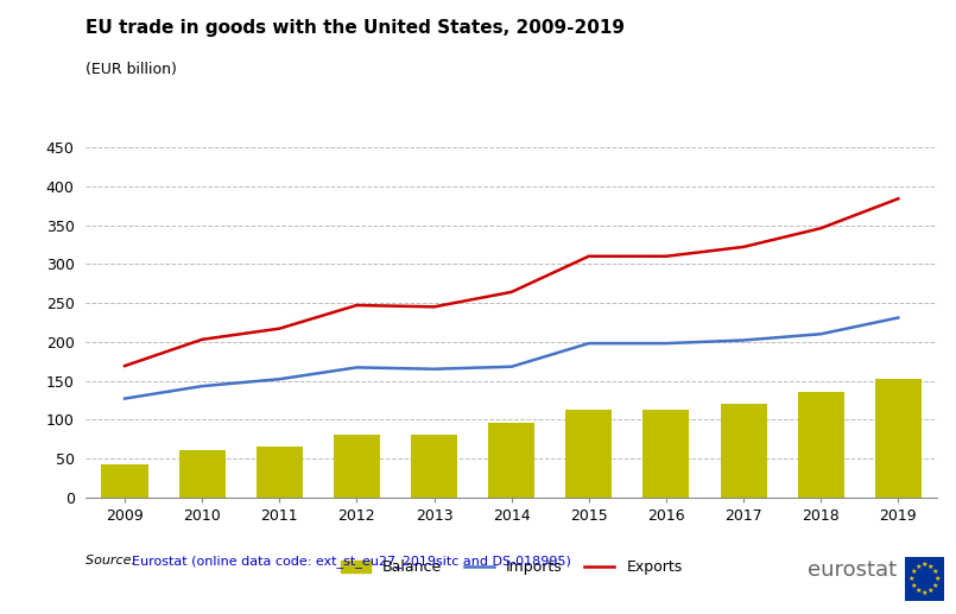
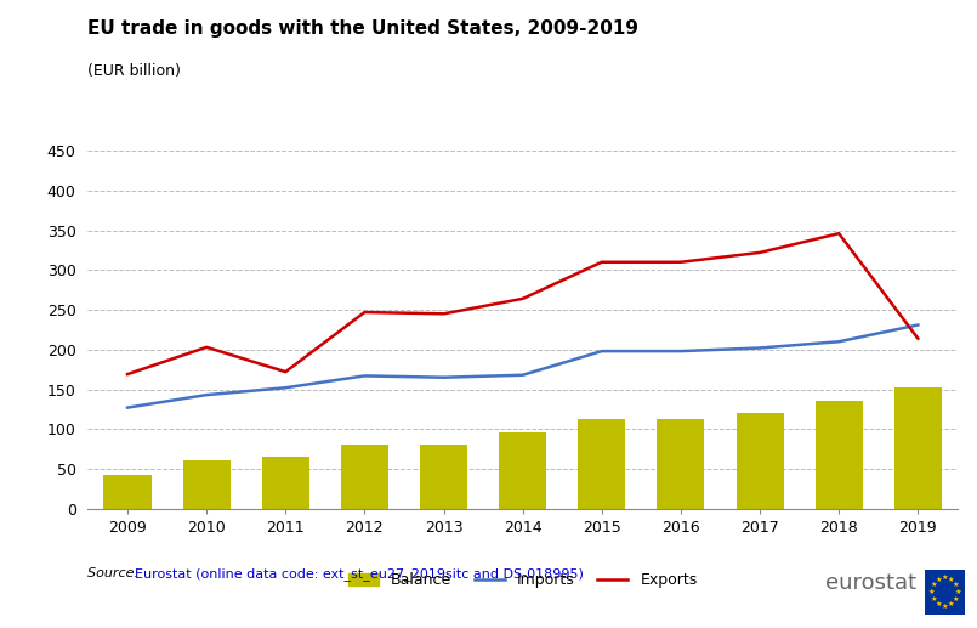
Exports/2011: 217 -> 172
Exports/2019: 384 -> 214
